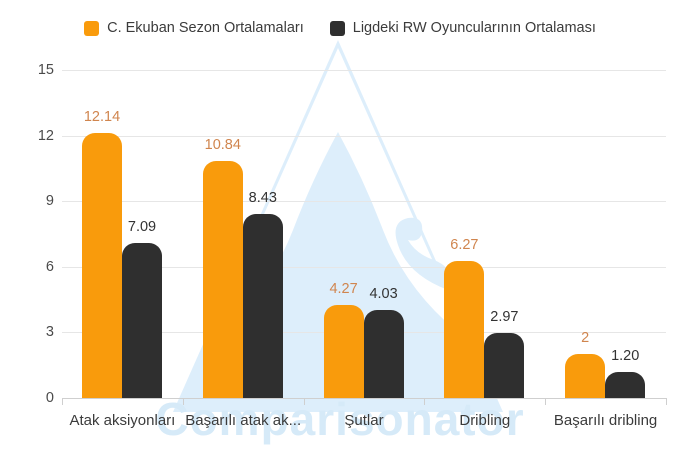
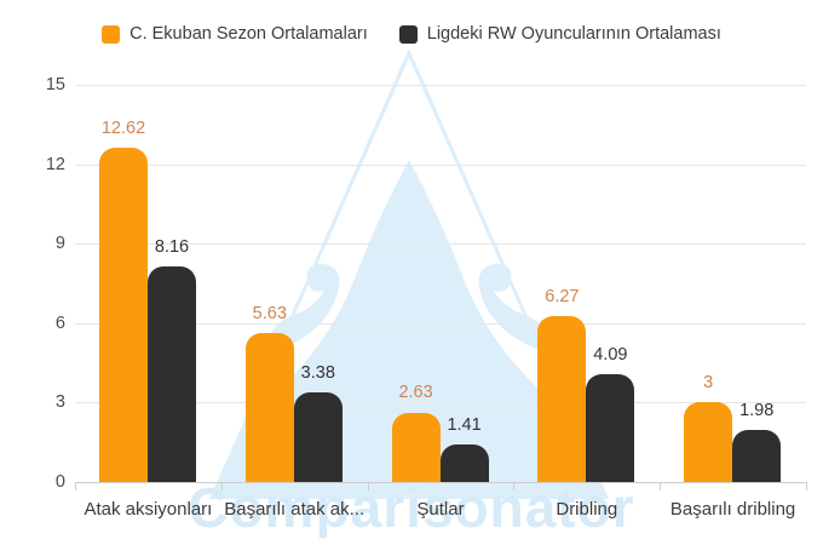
C. Ekuban Sezon Ortalamaları/Atak aksiyonları: 12.14 -> 12.62
Ligdeki RW Oyuncularının Ortalaması/Atak aksiyonları: 7.09 -> 8.16
C. Ekuban Sezon Ortalamaları/Başarılı atak ak...: 10.84 -> 5.63
Ligdeki RW Oyuncularının Ortalaması/Başarılı atak ak...: 8.43 -> 3.38
C. Ekuban Sezon Ortalamaları/Şutlar: 4.27 -> 2.63
Ligdeki RW Oyuncularının Ortalaması/Şutlar: 4.03 -> 1.41
Ligdeki RW Oyuncularının Ortalaması/Dribling: 2.97 -> 4.09
C. Ekuban Sezon Ortalamaları/Başarılı dribling: 2 -> 3
Ligdeki RW Oyuncularının Ortalaması/Başarılı dribling: 1.20 -> 1.98
